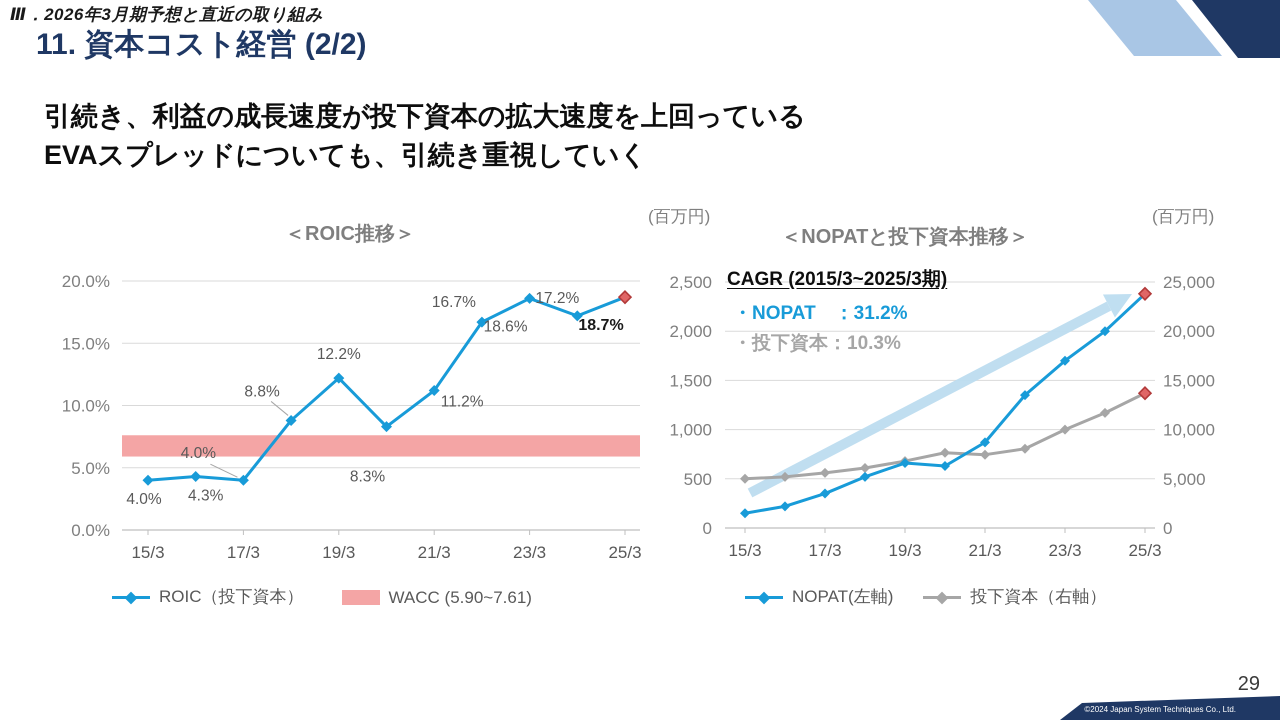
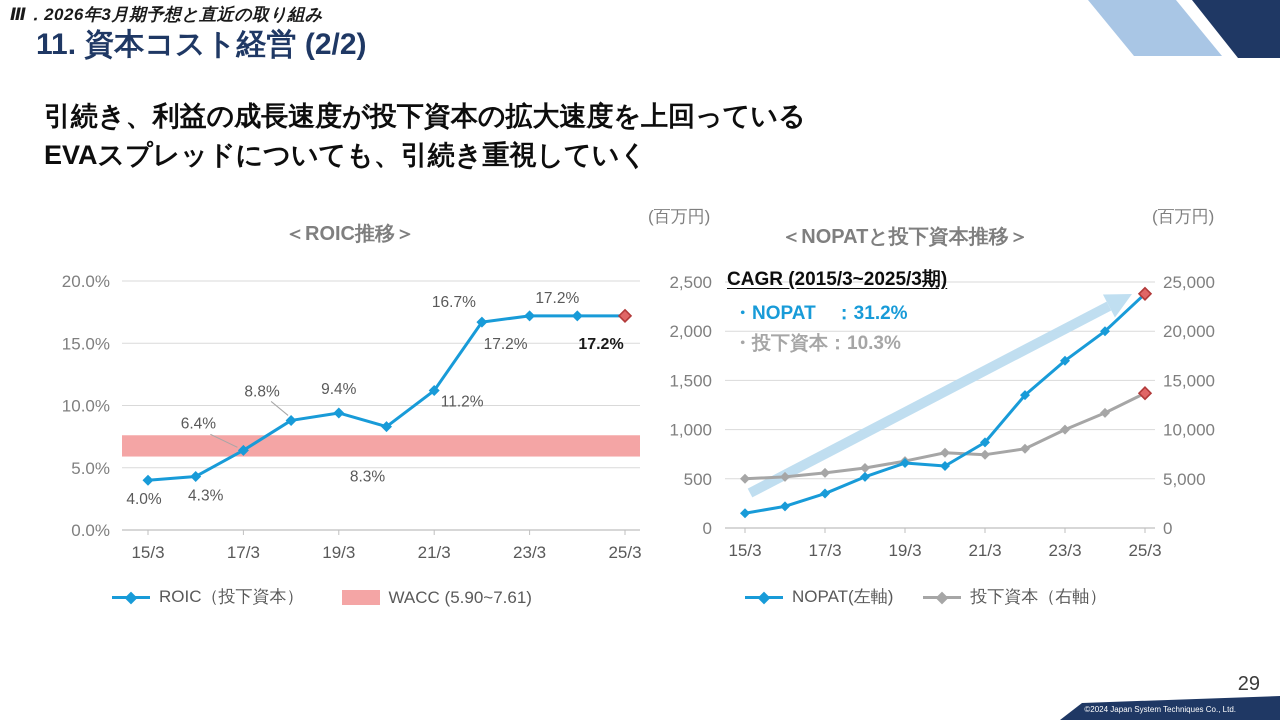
＜ROIC推移＞/17/3: 4.0% -> 6.4%
＜ROIC推移＞/19/3: 12.2% -> 9.4%
＜ROIC推移＞/23/3: 18.6% -> 17.2%
＜ROIC推移＞/25/3: 18.7% -> 17.2%
